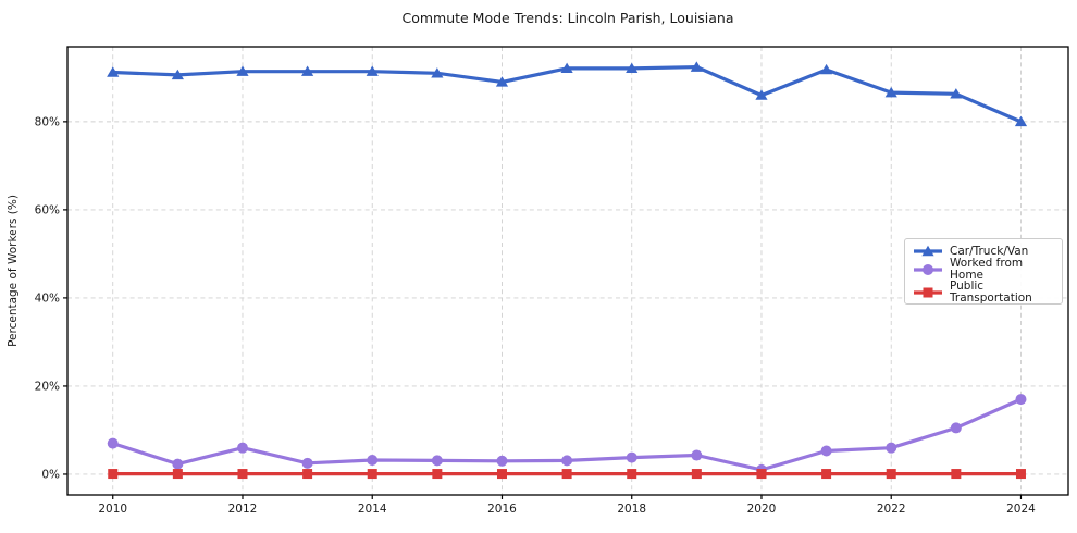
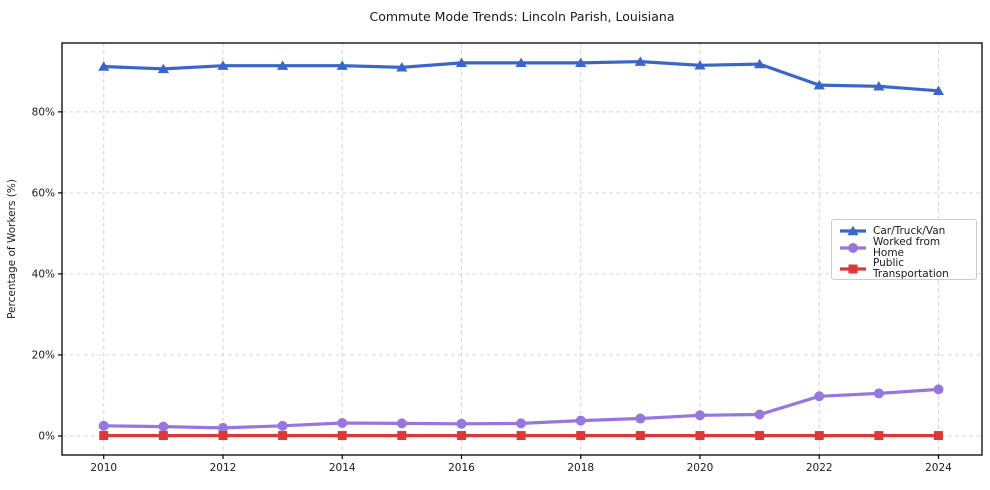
Worked from Home/2010: 7% -> 2%
Worked from Home/2012: 6% -> 2%
Car/Truck/Van/2016: 89% -> 92%
Car/Truck/Van/2020: 86% -> 92%
Worked from Home/2020: 1% -> 5%
Worked from Home/2022: 6% -> 10%
Car/Truck/Van/2024: 80% -> 85%
Worked from Home/2024: 17% -> 12%
